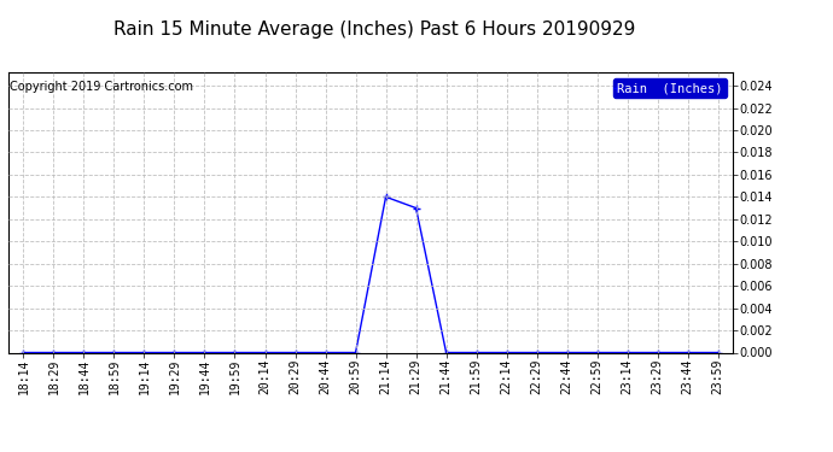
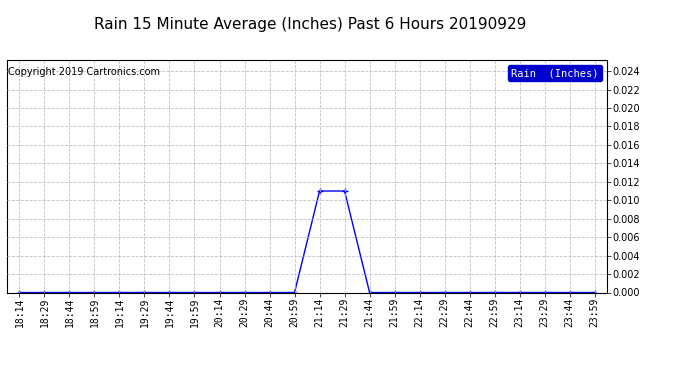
21:14: 0.014 -> 0.011
21:29: 0.013 -> 0.011
